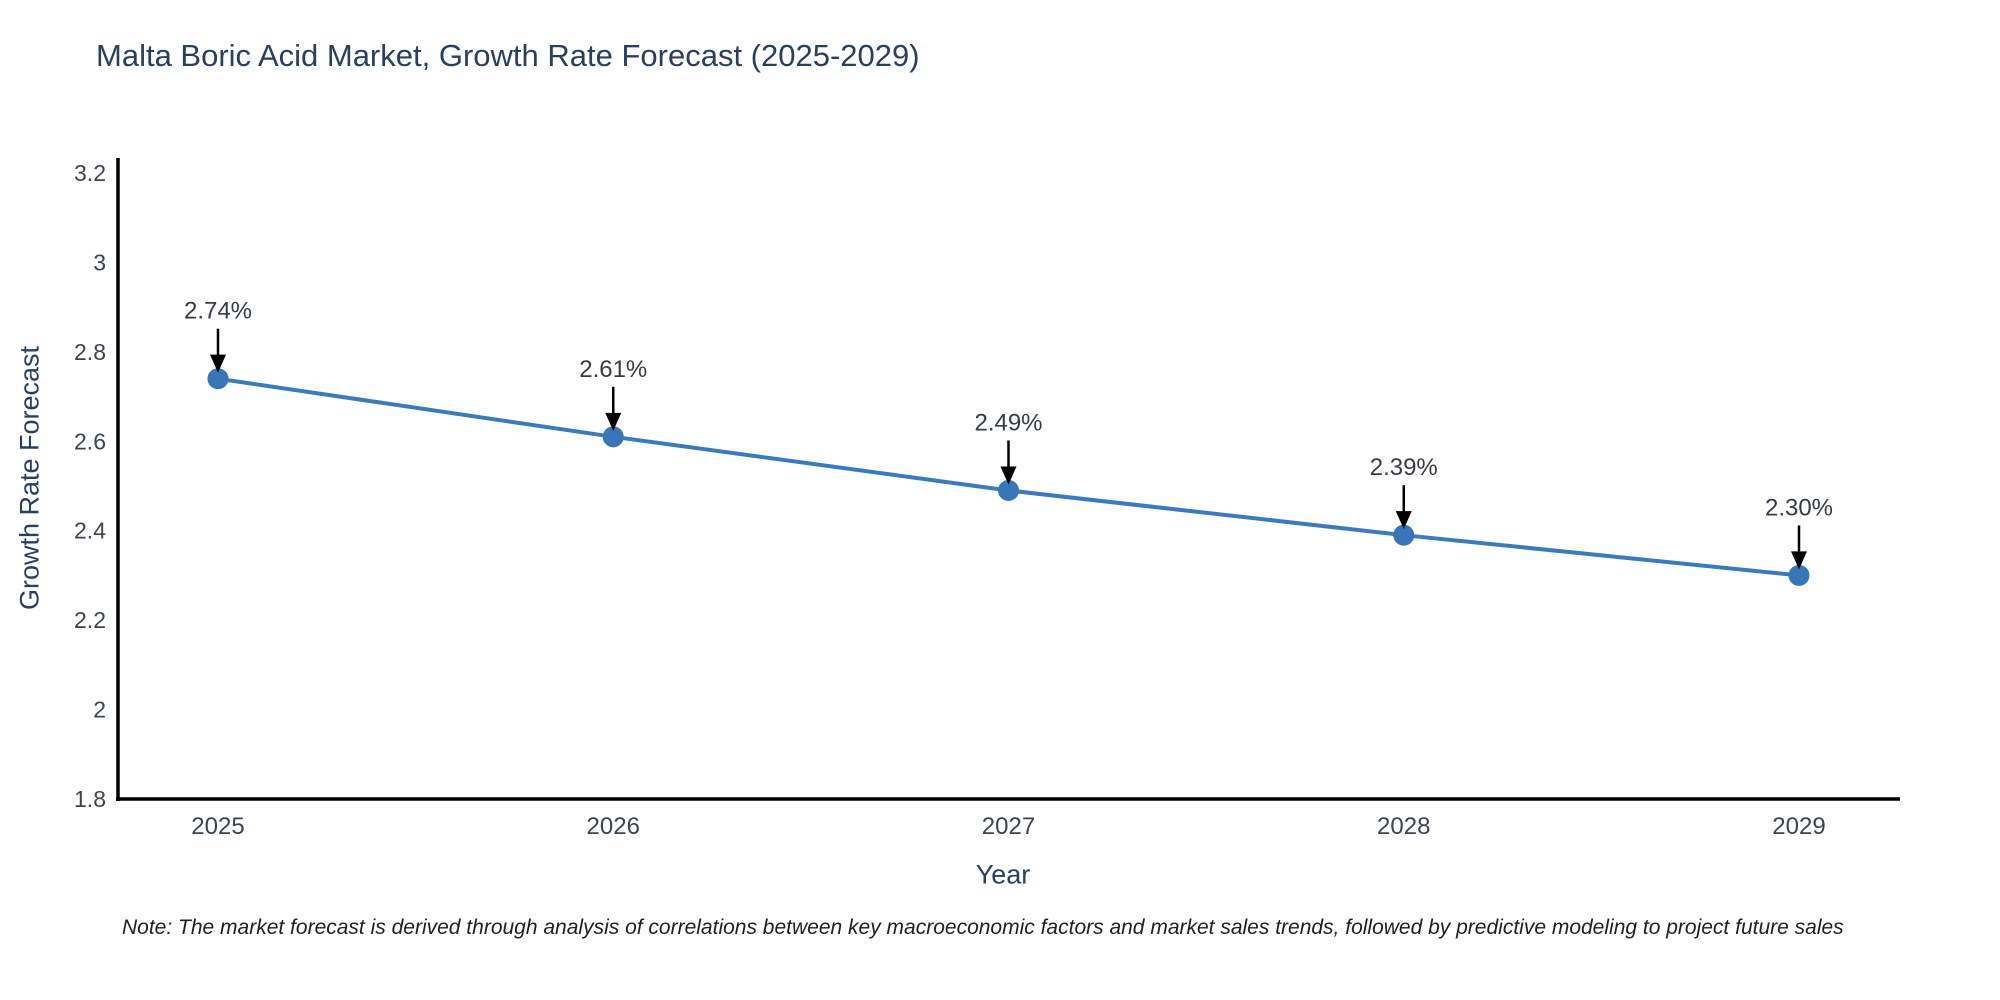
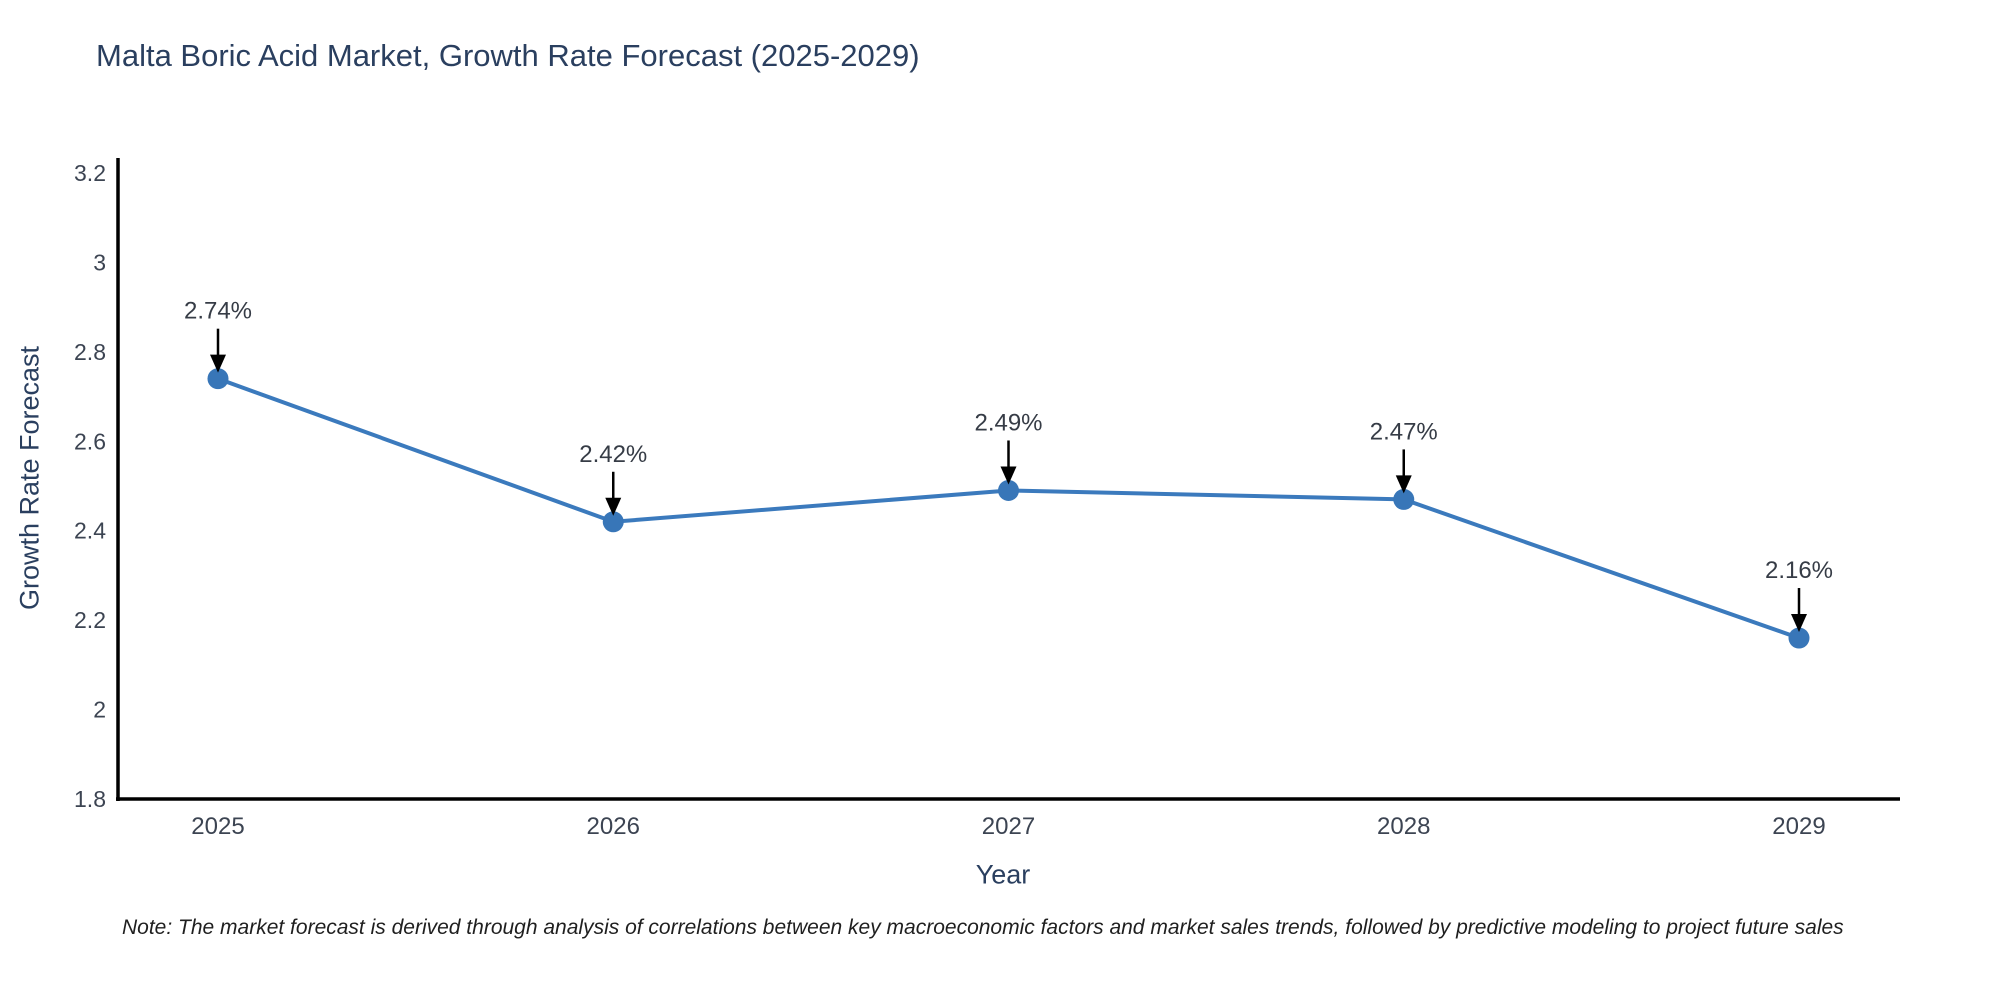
2026: 2.61% -> 2.42%
2028: 2.39% -> 2.47%
2029: 2.30% -> 2.16%
